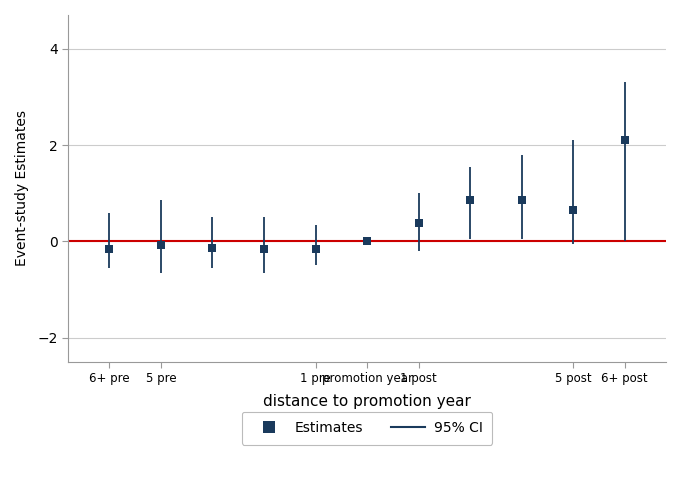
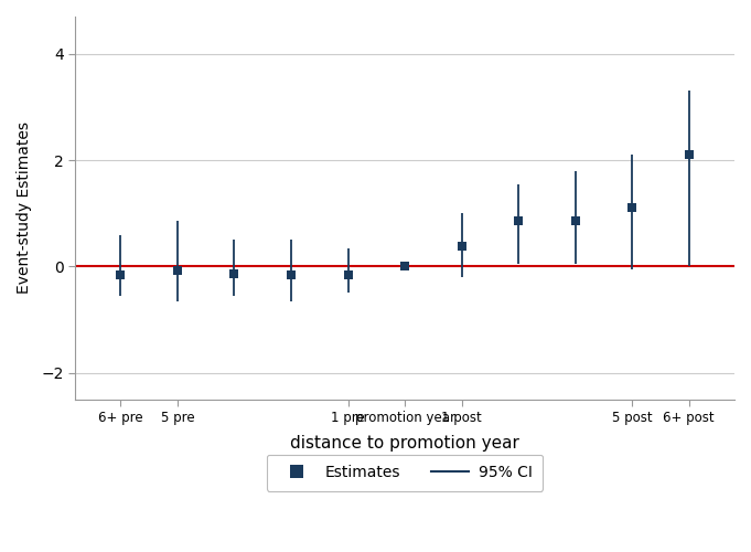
5 post: 0.65 -> 1.10
